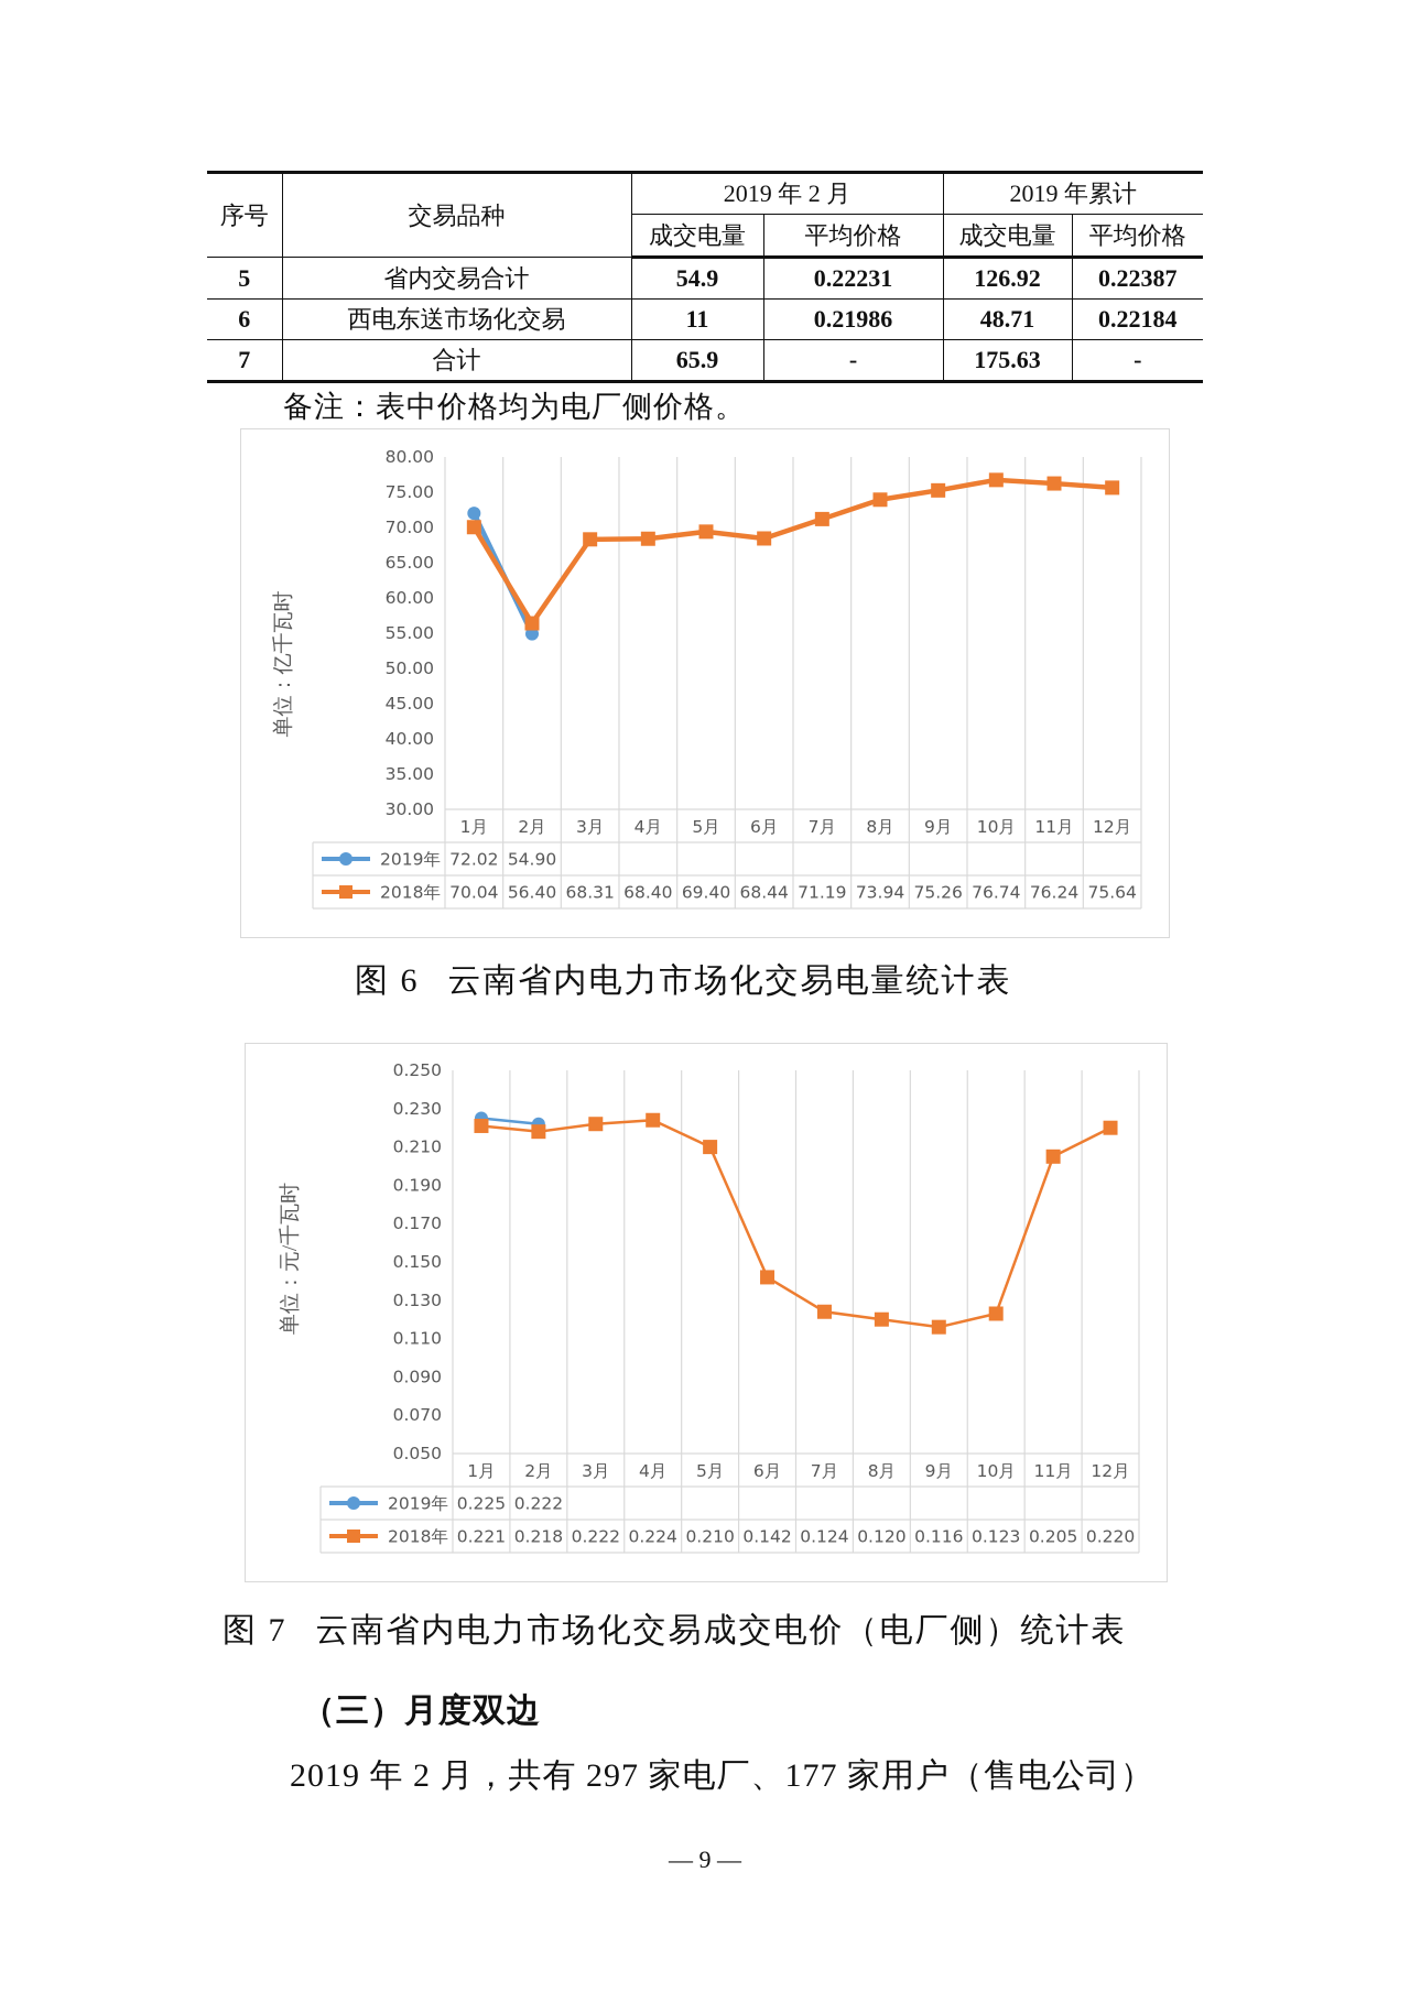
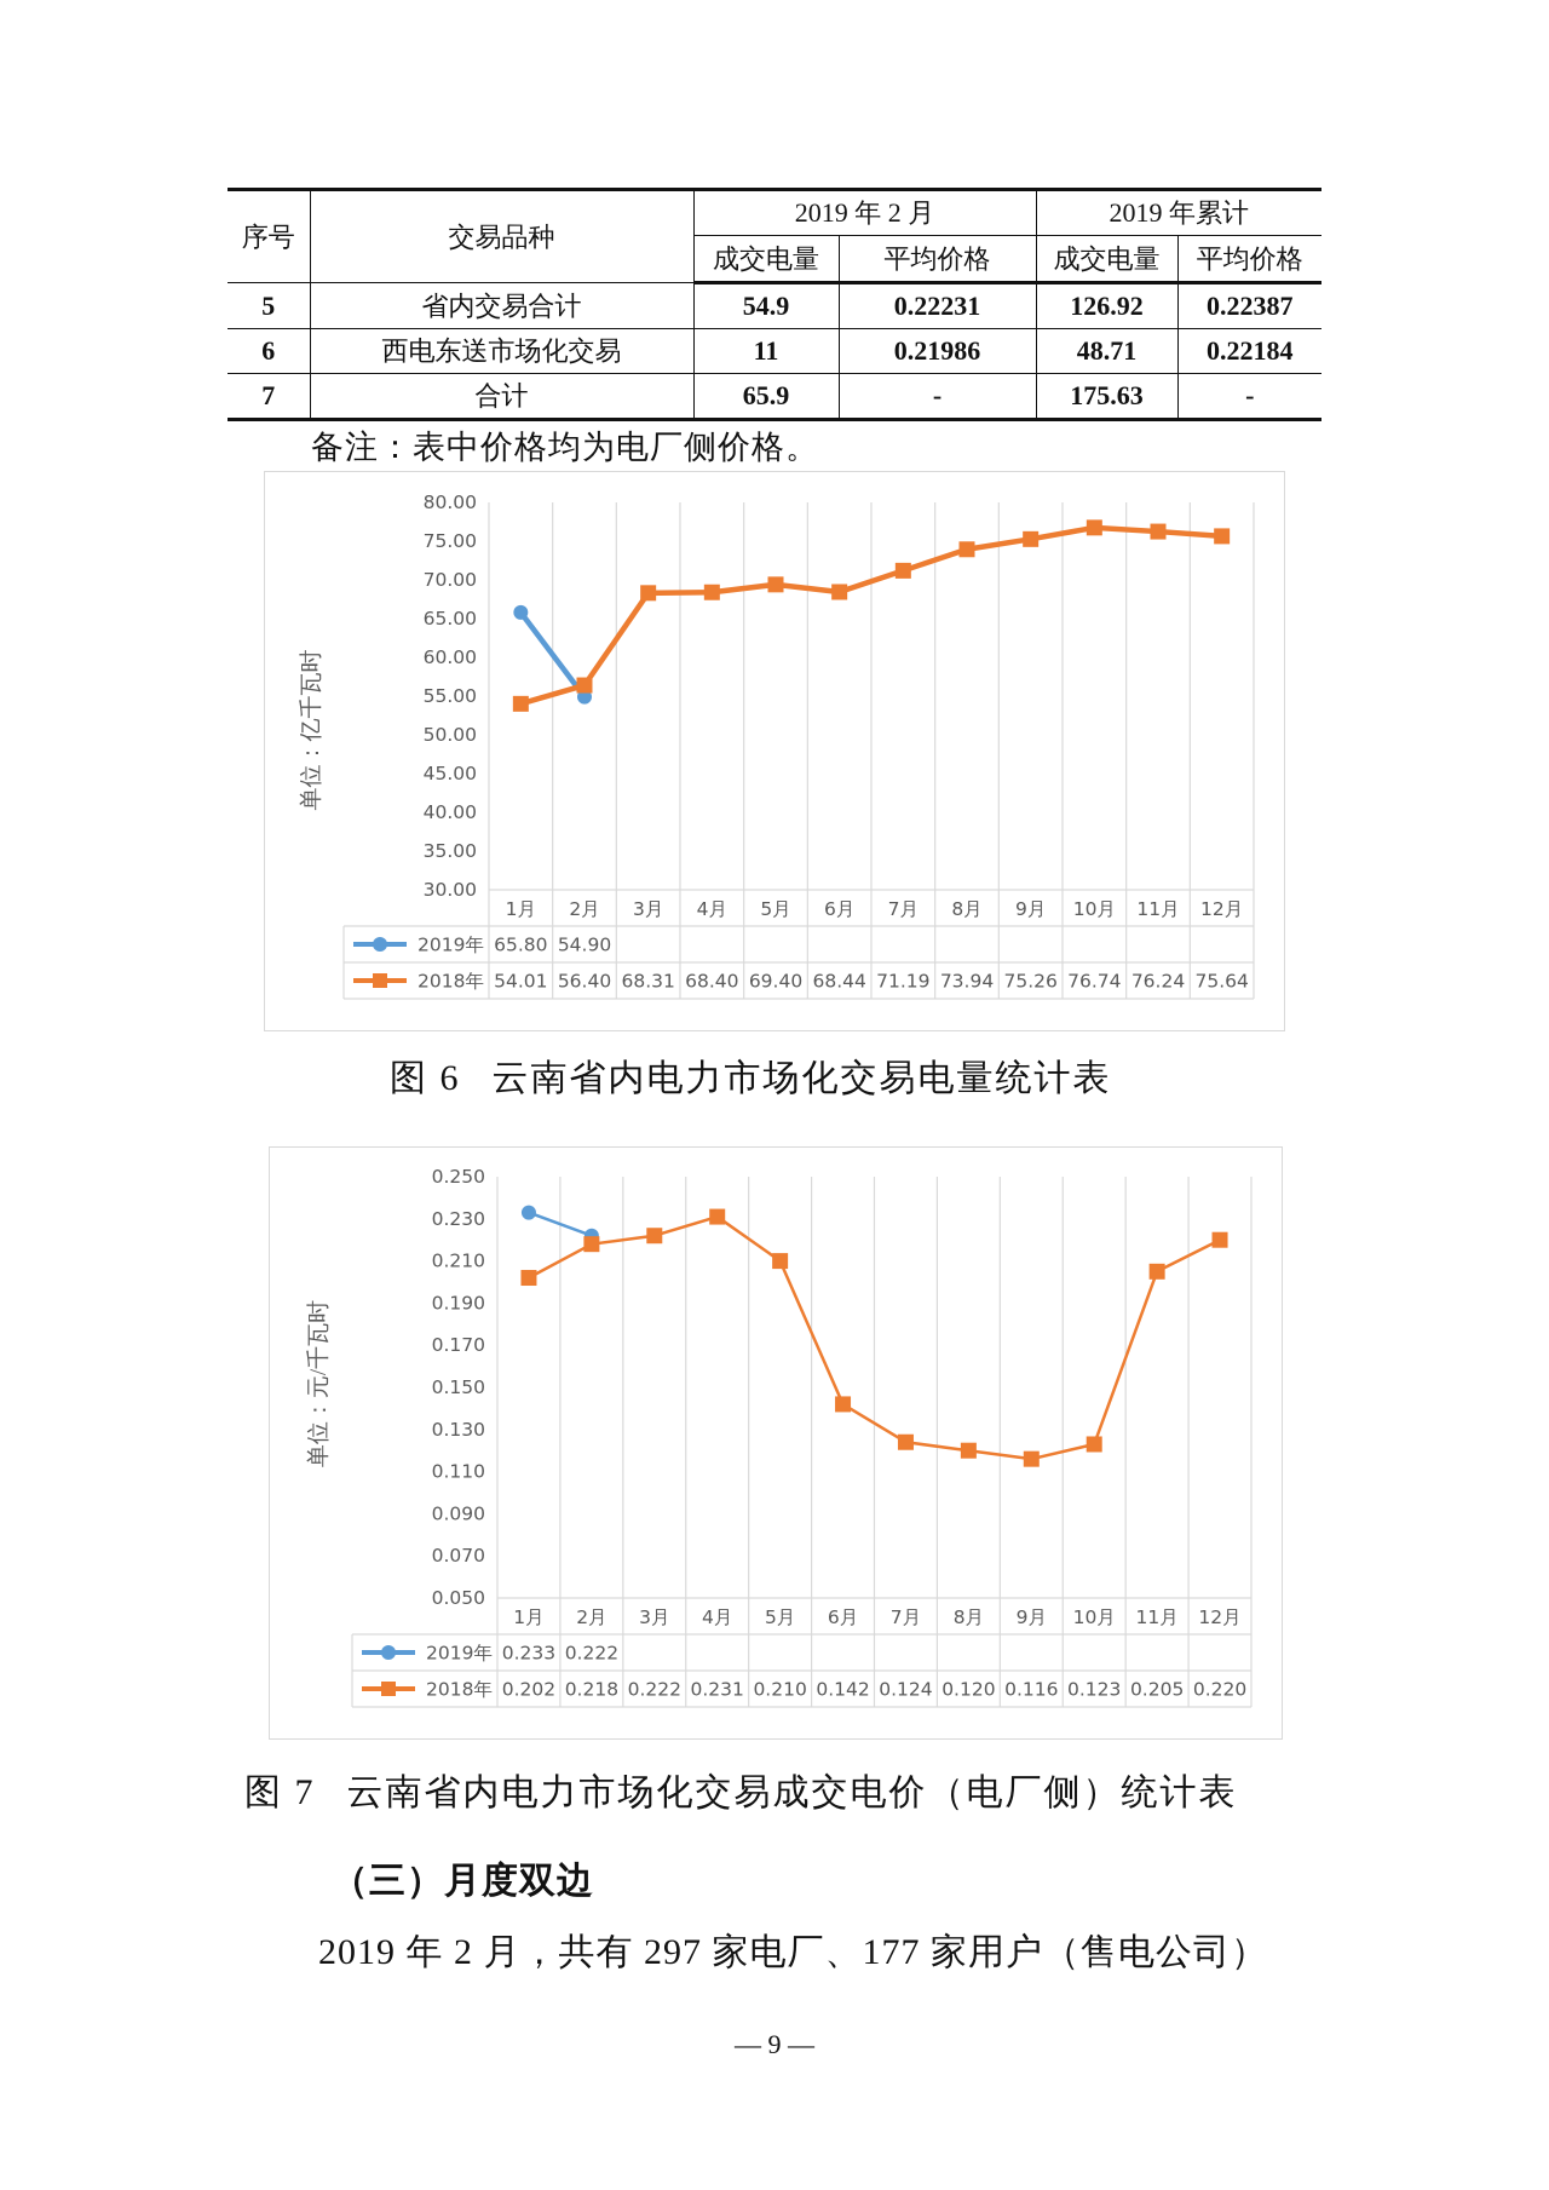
云南省内电力市场化交易电量统计表/2019年/1月: 72.02 -> 65.80
云南省内电力市场化交易电量统计表/2018年/1月: 70.04 -> 54.01
云南省内电力市场化交易成交电价（电厂侧）统计表/2019年/1月: 0.225 -> 0.233
云南省内电力市场化交易成交电价（电厂侧）统计表/2018年/1月: 0.221 -> 0.202
云南省内电力市场化交易成交电价（电厂侧）统计表/2018年/4月: 0.224 -> 0.231
